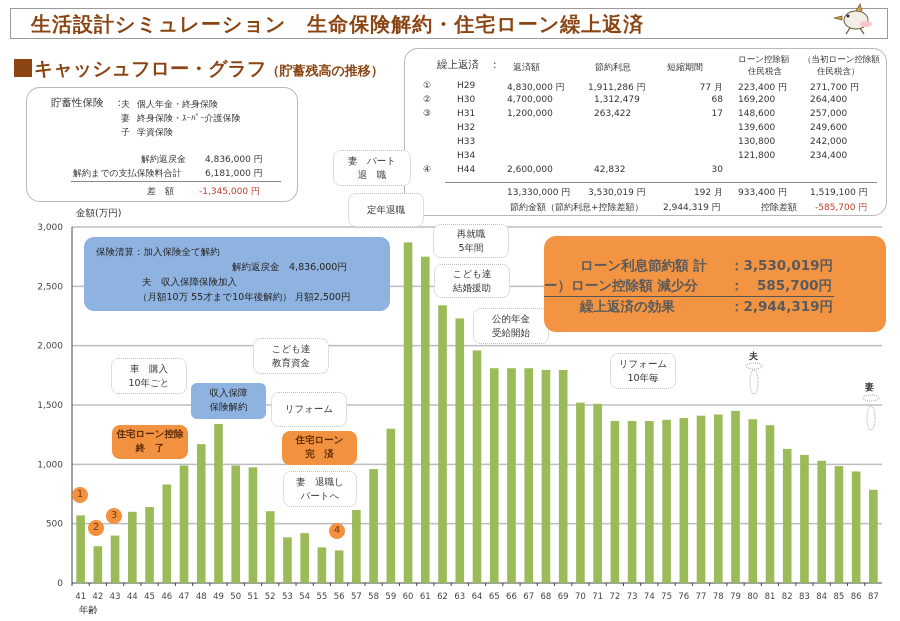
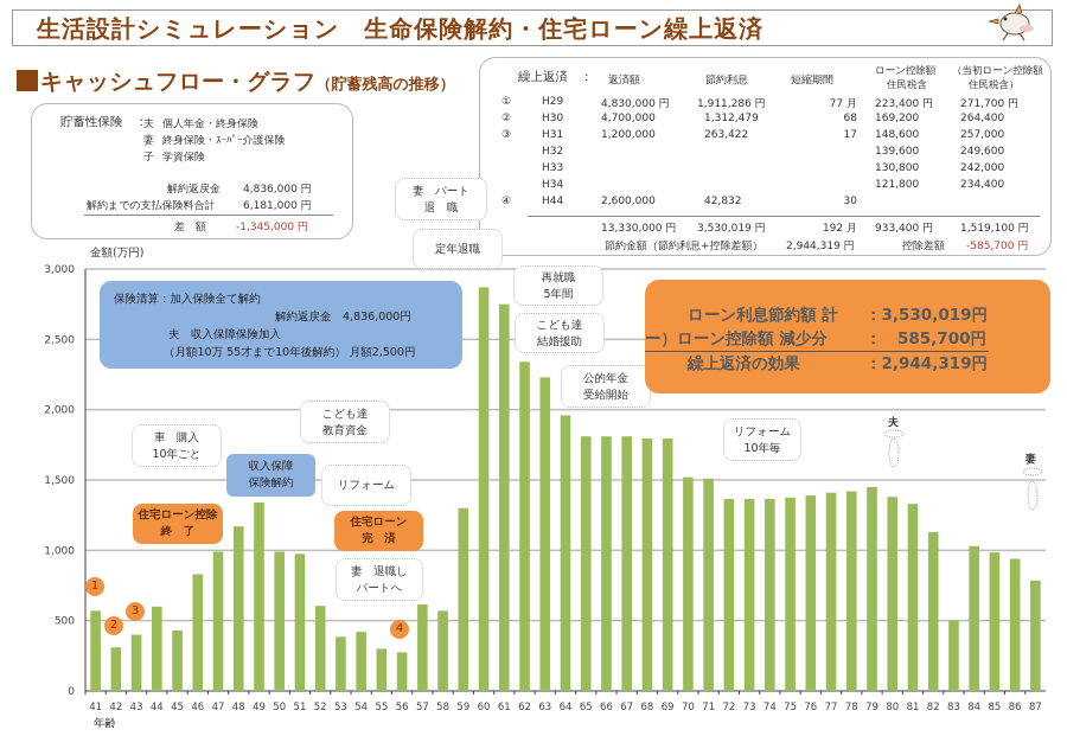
45: 640 -> 430
58: 960 -> 570
83: 1080 -> 500
